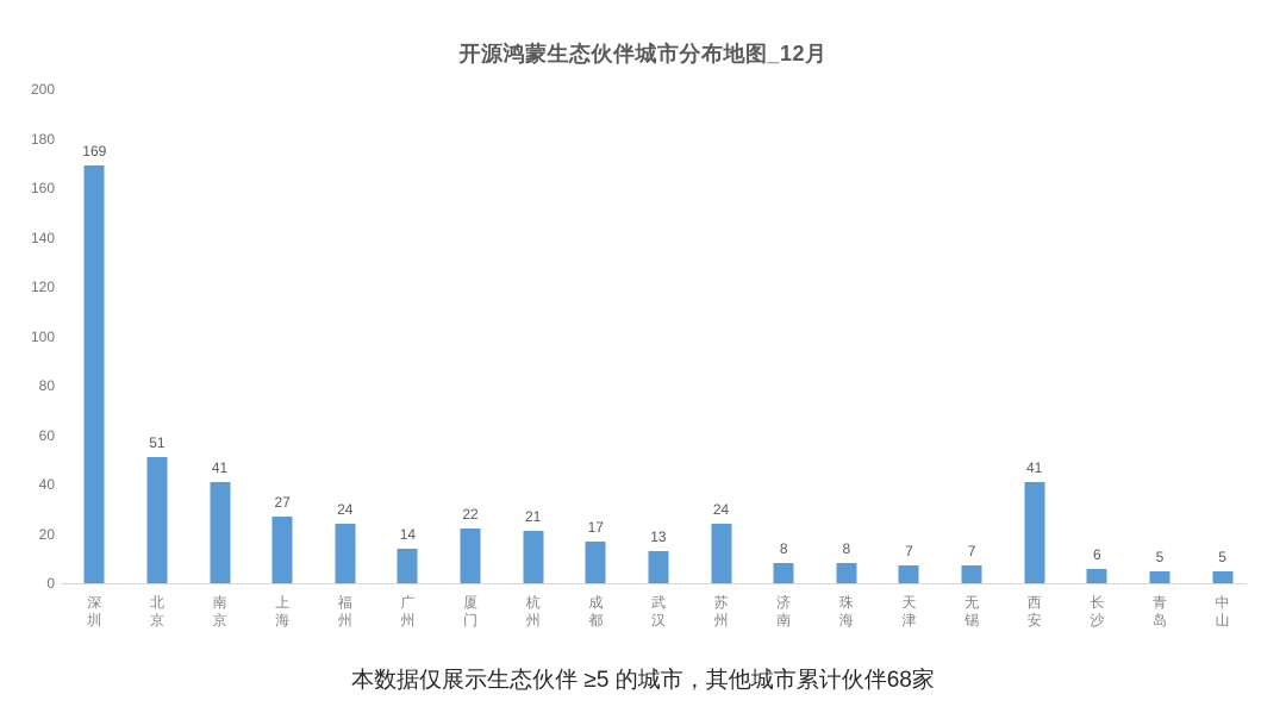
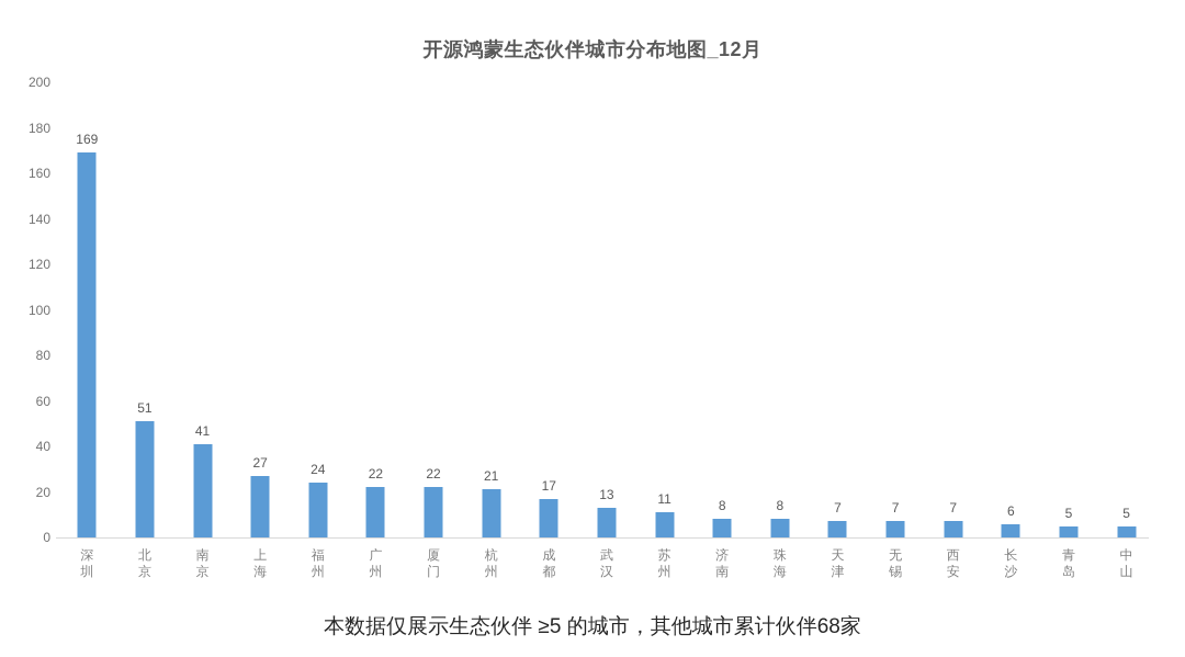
广州: 14 -> 22
苏州: 24 -> 11
西安: 41 -> 7
